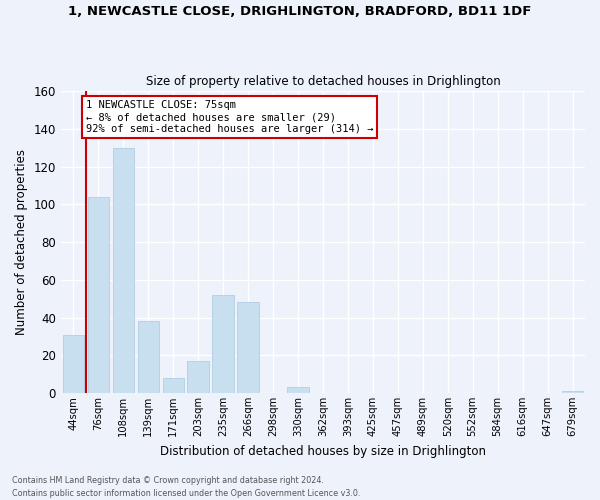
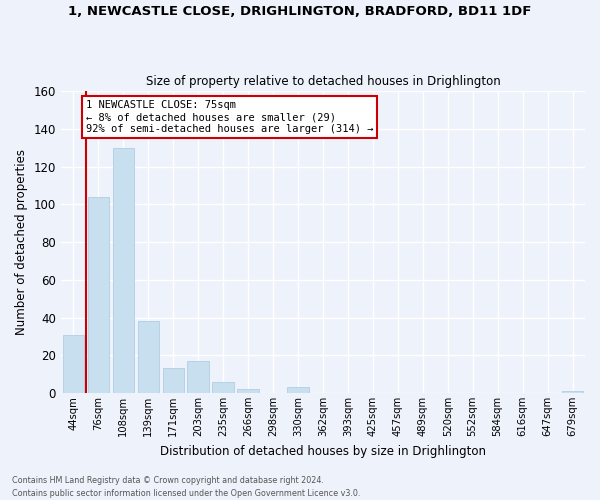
171sqm: 8 -> 13
235sqm: 52 -> 6
266sqm: 48 -> 2
